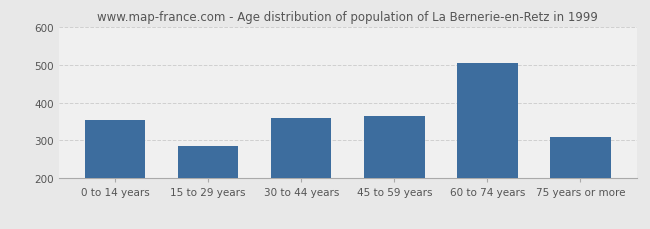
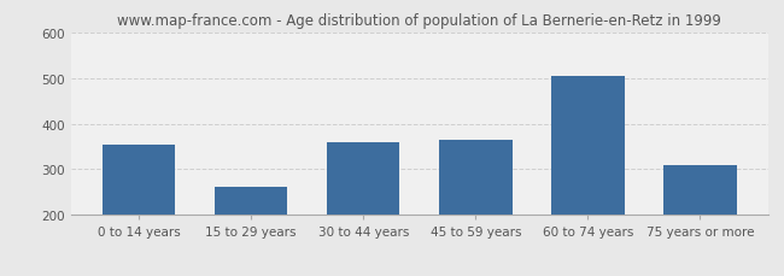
15 to 29 years: 285 -> 262
